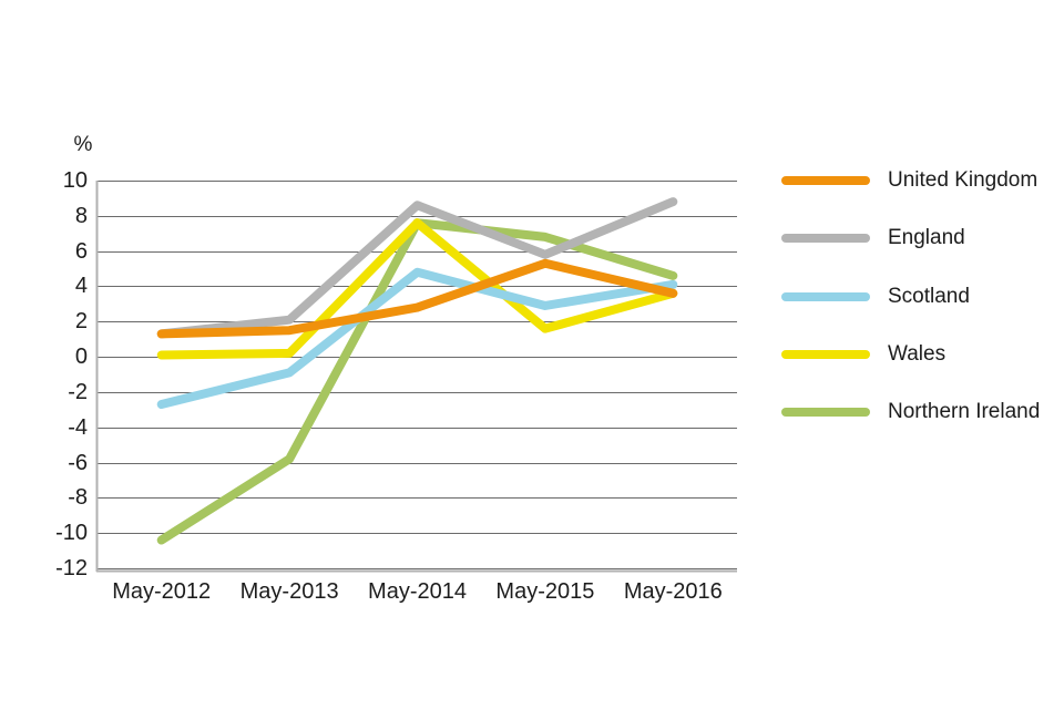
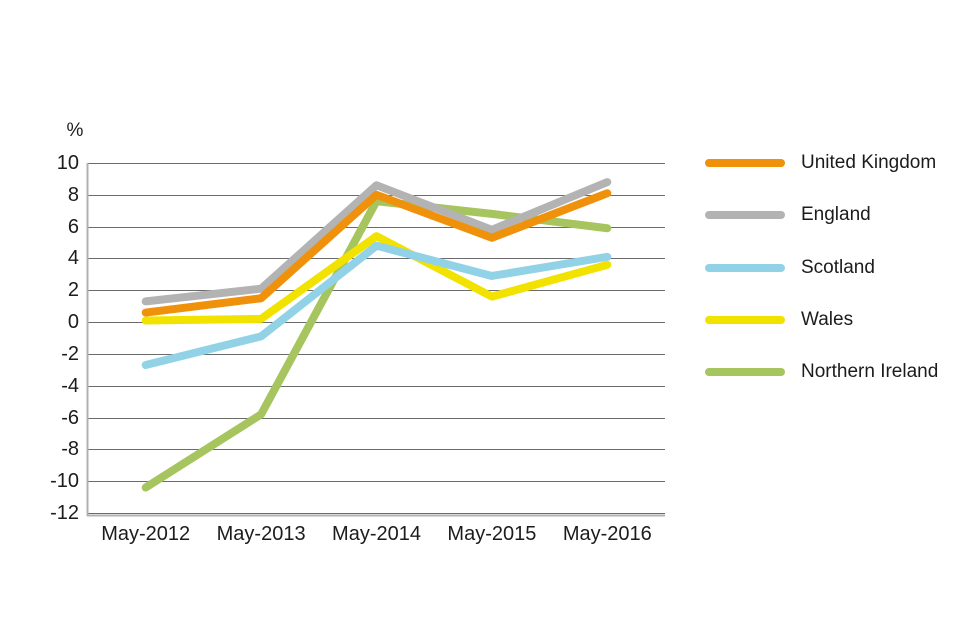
United Kingdom/May-2012: 1.3 -> 0.6
United Kingdom/May-2014: 2.8 -> 8.0
Wales/May-2014: 7.6 -> 5.4
United Kingdom/May-2016: 3.6 -> 8.1
Northern Ireland/May-2016: 4.6 -> 5.9
